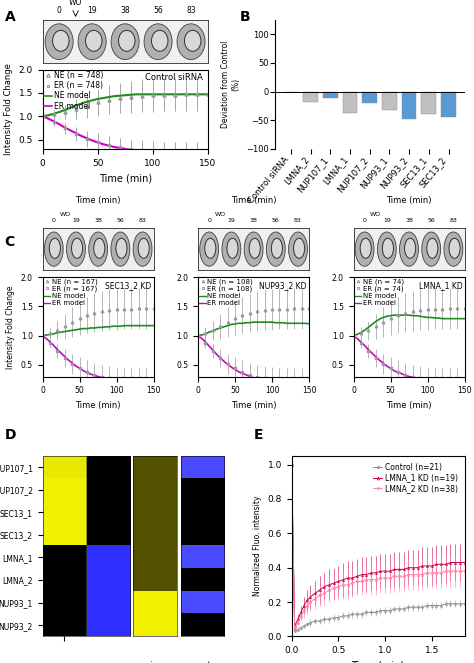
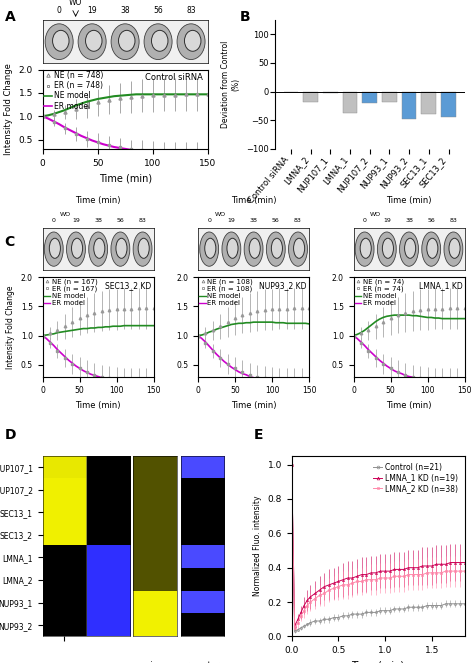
NUP107_1: -12 -> -2
NUP93_1: -32 -> -18
